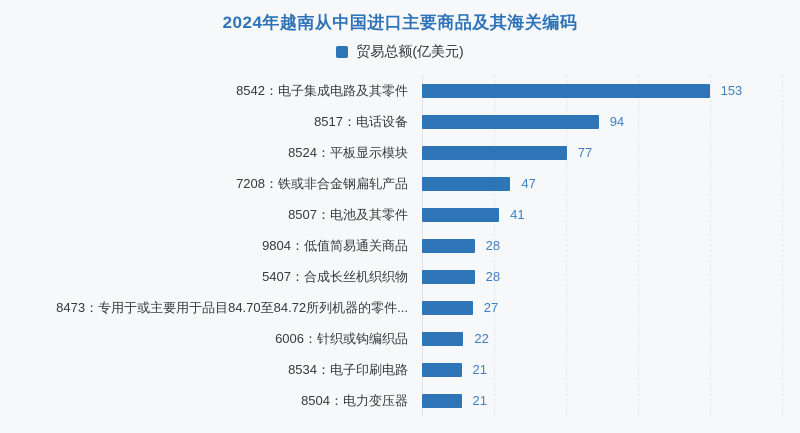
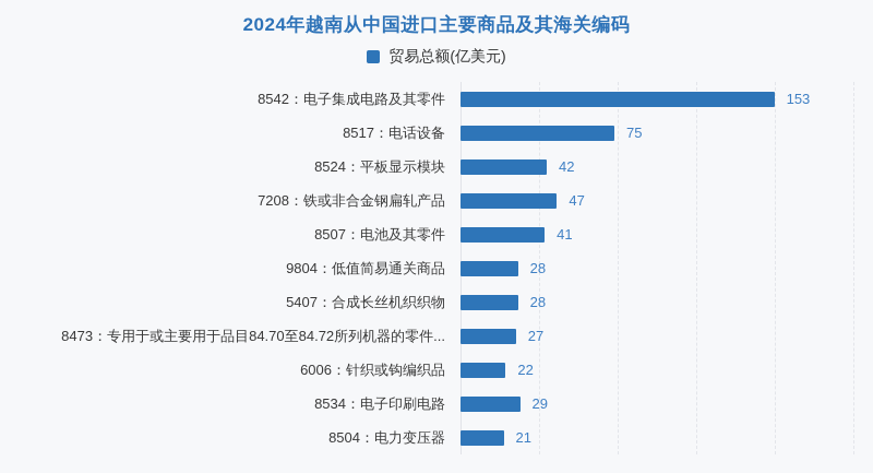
8517：电话设备: 94 -> 75
8524：平板显示模块: 77 -> 42
8534：电子印刷电路: 21 -> 29
